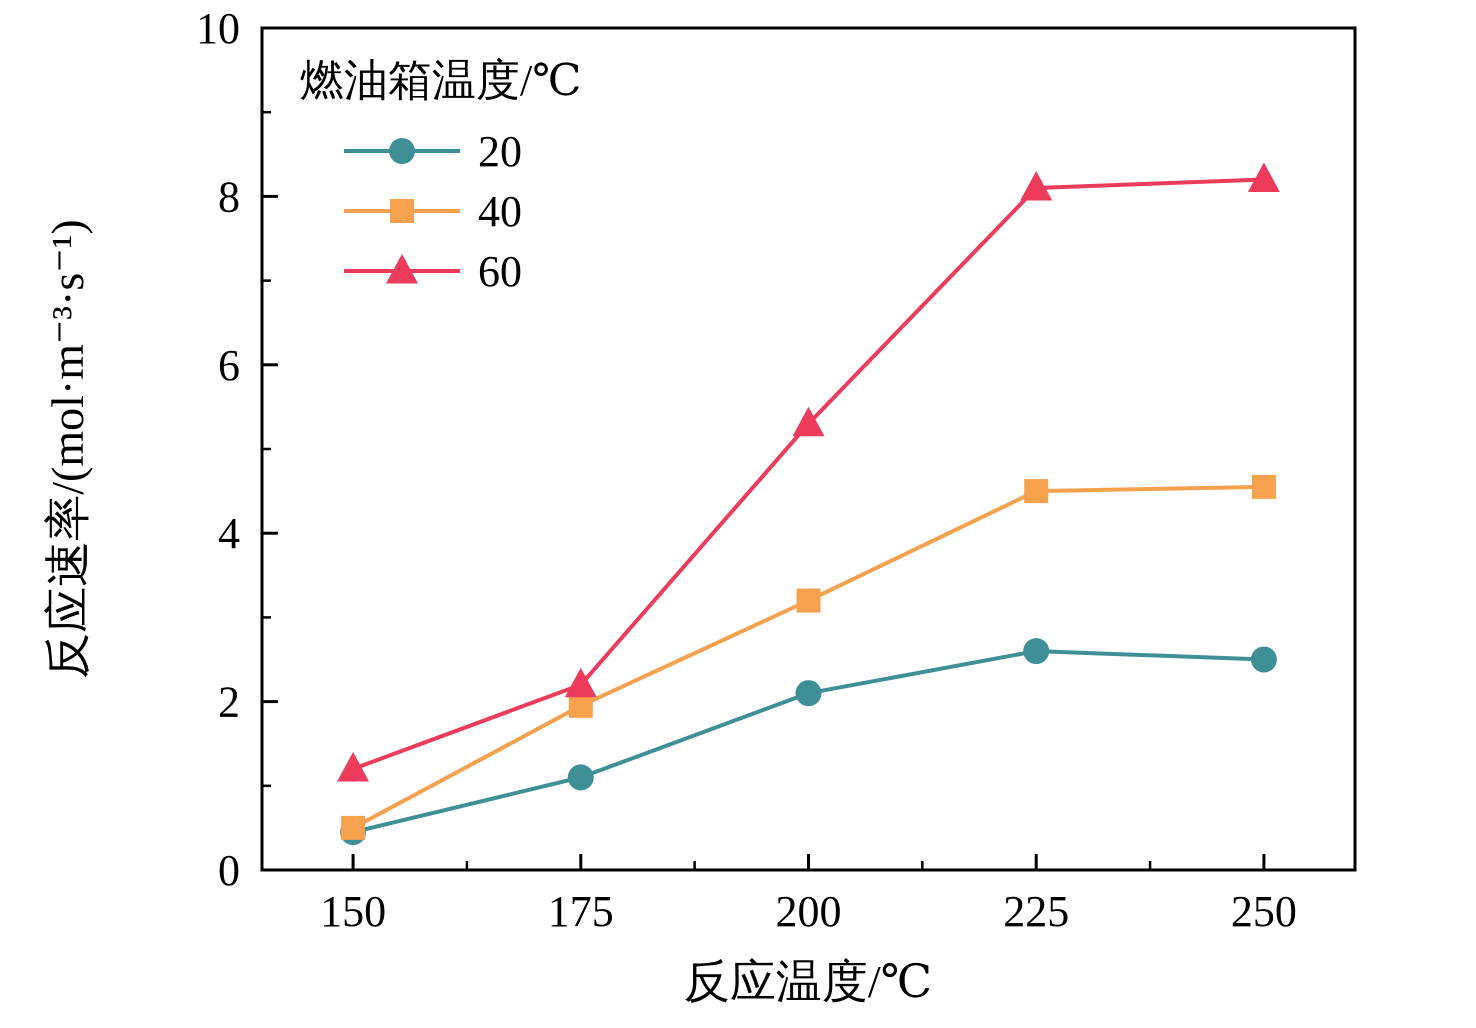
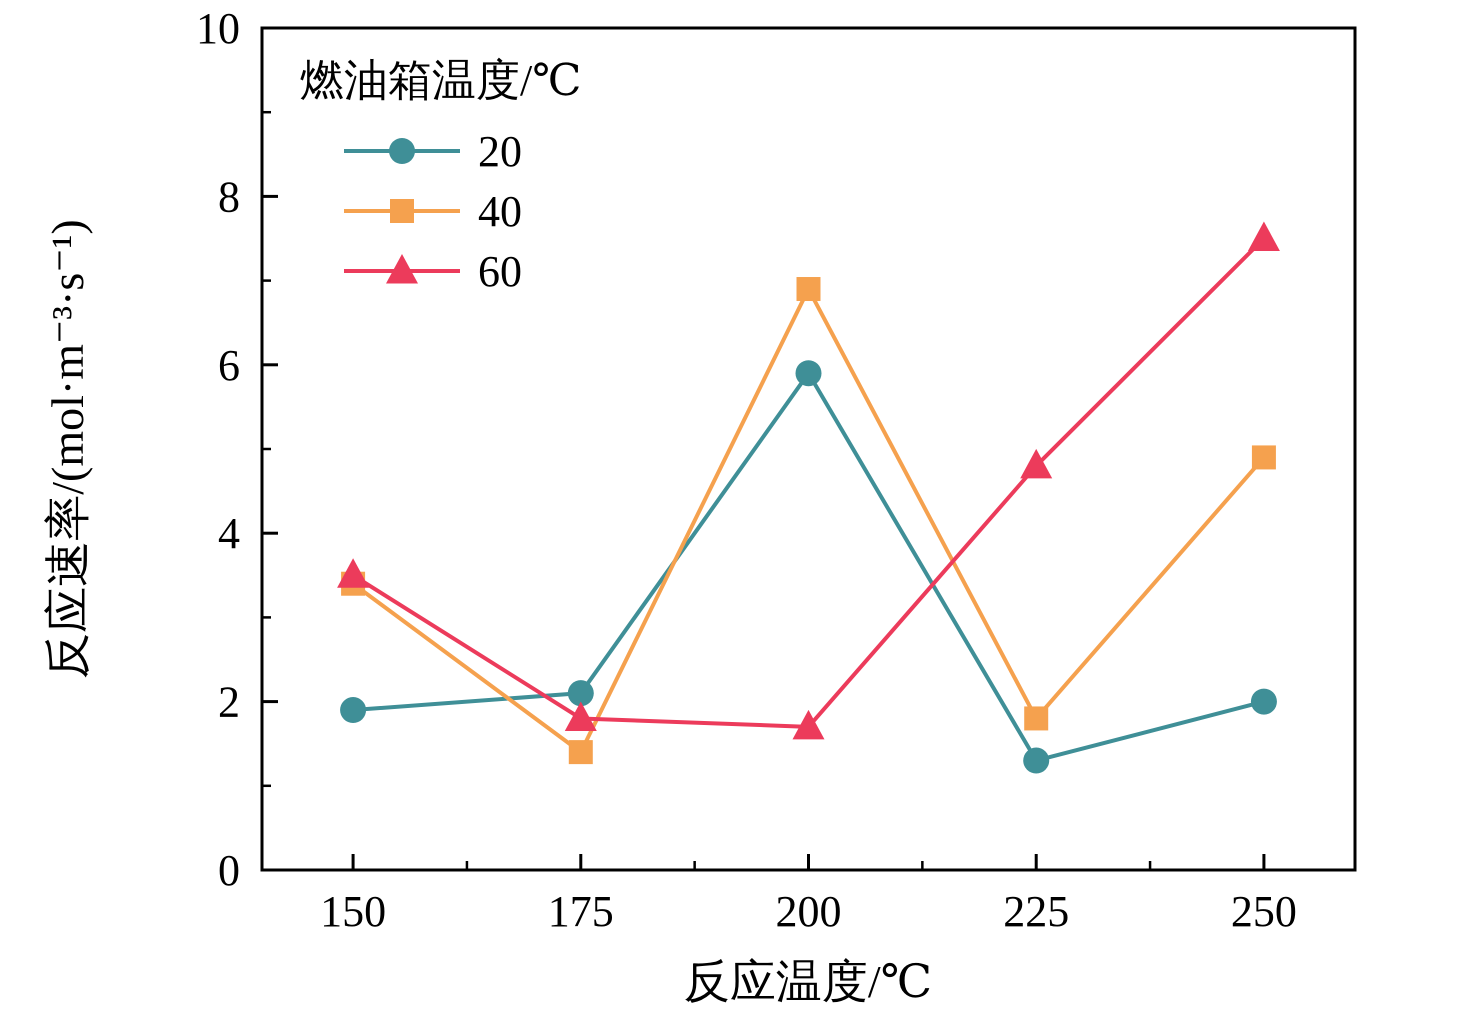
20/150: 0.5 -> 1.9
40/150: 0.5 -> 3.4
60/150: 1.2 -> 3.5
20/175: 1.1 -> 2.1
40/175: 1.9 -> 1.4
60/175: 2.2 -> 1.8
20/200: 2.1 -> 5.9
40/200: 3.2 -> 6.9
60/200: 5.3 -> 1.7
20/225: 2.6 -> 1.3
40/225: 4.5 -> 1.8
60/225: 8.1 -> 4.8
20/250: 2.5 -> 2.0
40/250: 4.5 -> 4.9
60/250: 8.2 -> 7.5
